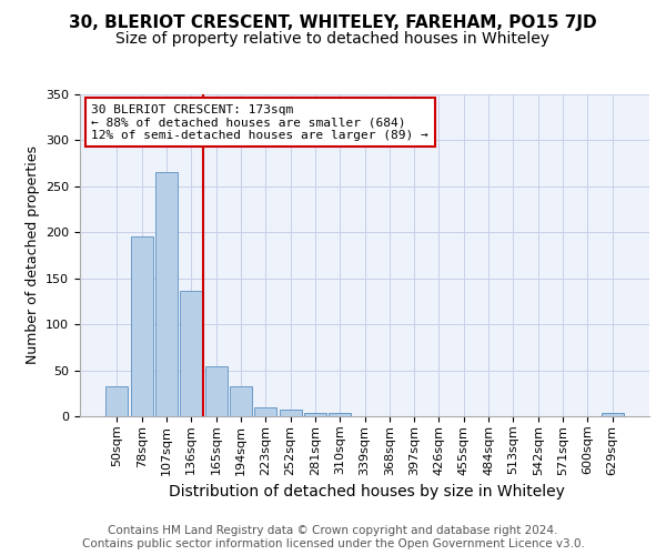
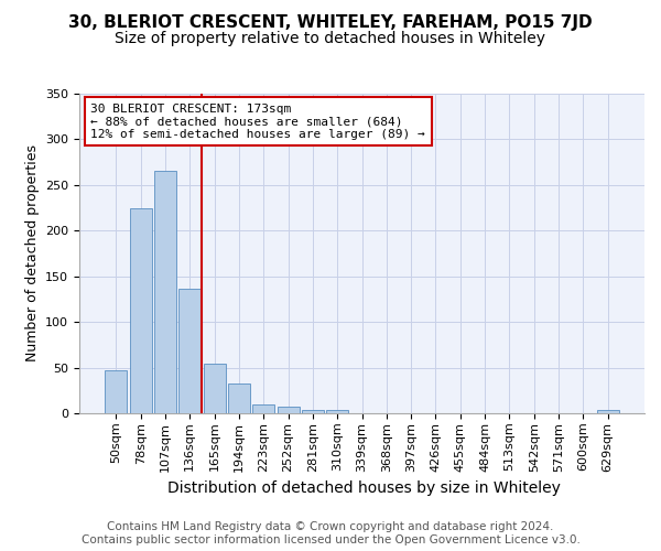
50sqm: 32 -> 47
78sqm: 196 -> 224
